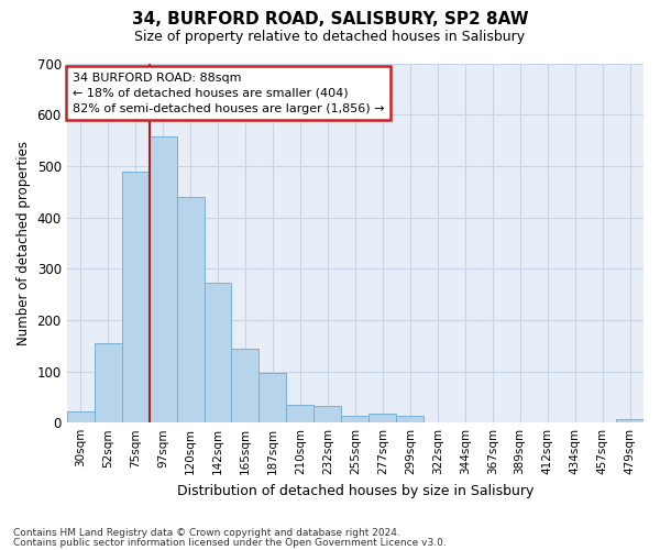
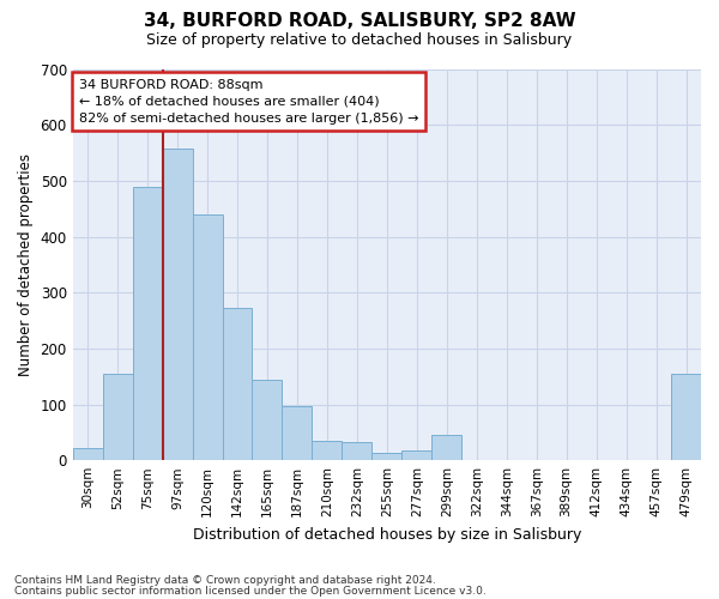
299sqm: 13 -> 45
479sqm: 7 -> 155
